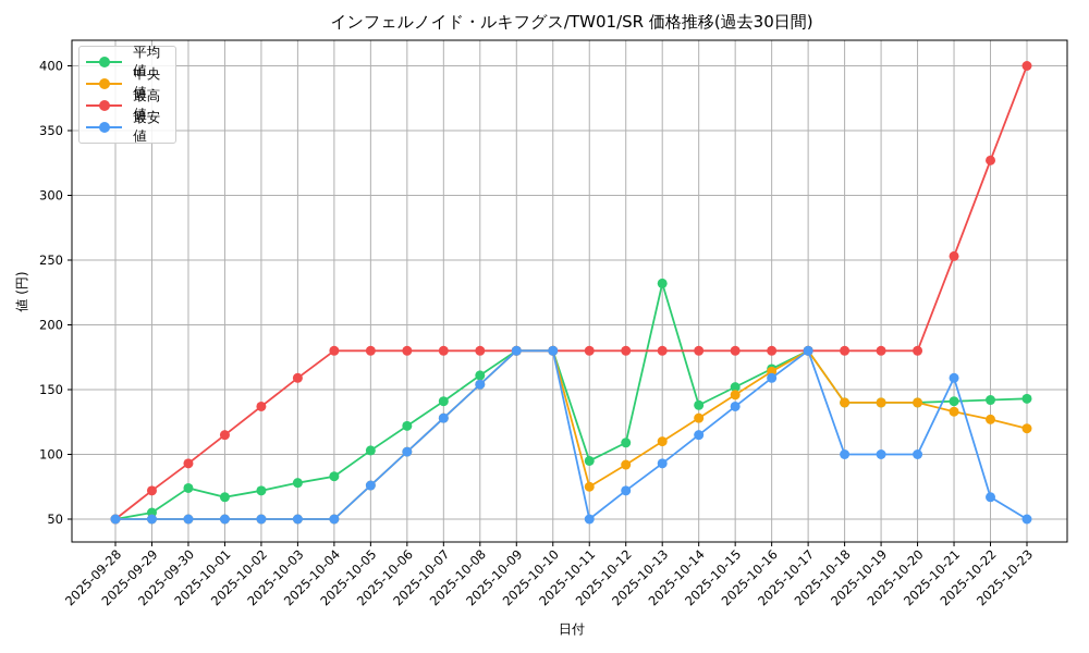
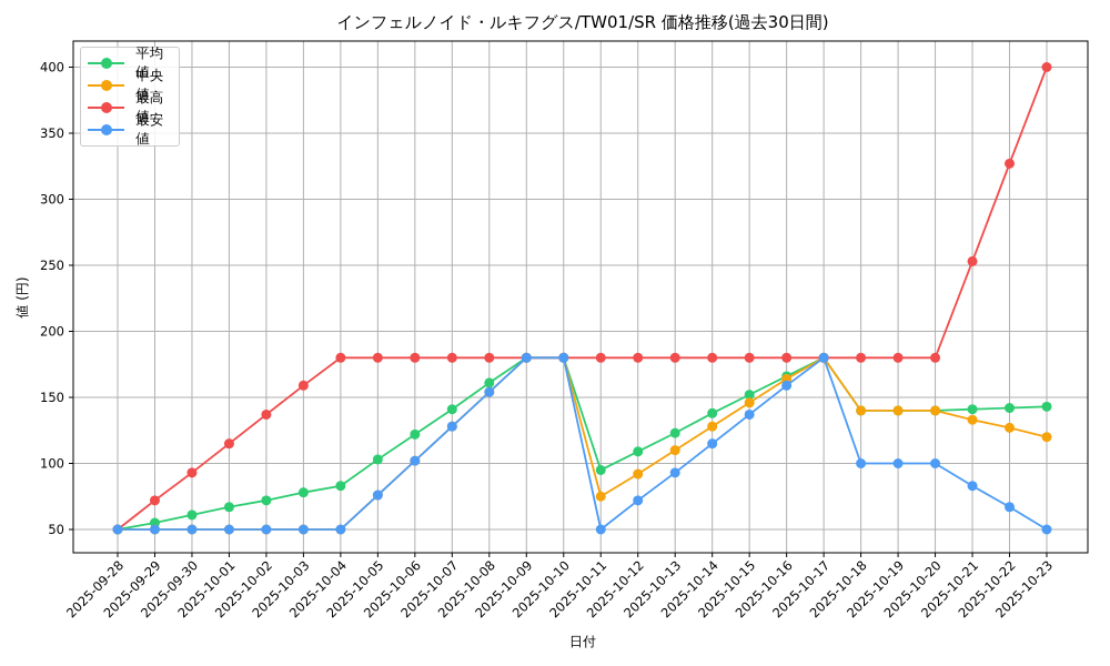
平均値/2025-09-30: 74 -> 61
平均値/2025-10-13: 232 -> 123
最安値/2025-10-21: 159 -> 83
